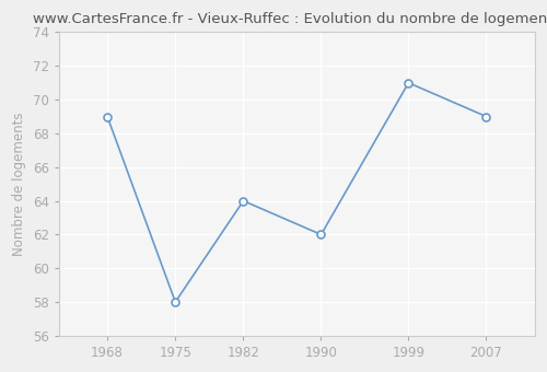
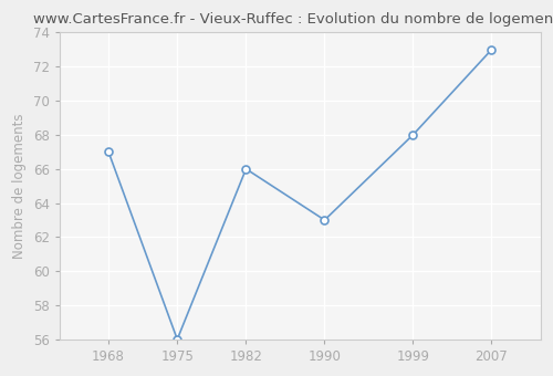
1968: 69 -> 67
1975: 58 -> 56
1982: 64 -> 66
1990: 62 -> 63
1999: 71 -> 68
2007: 69 -> 73
